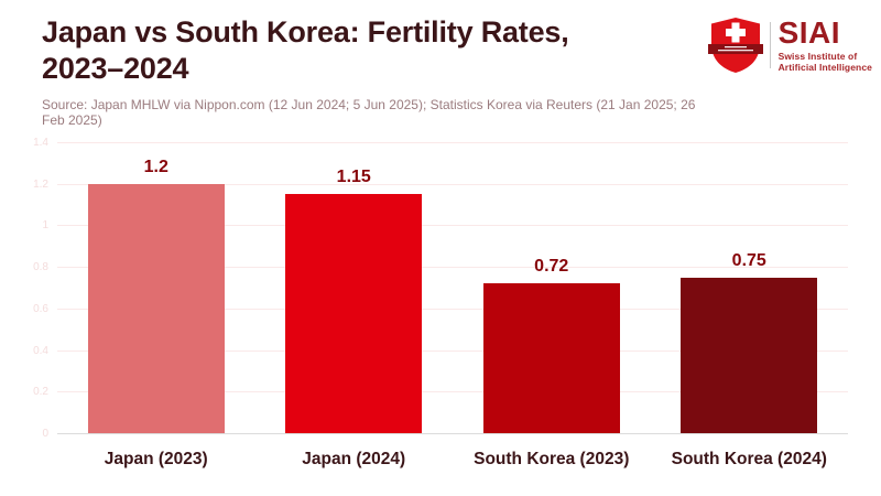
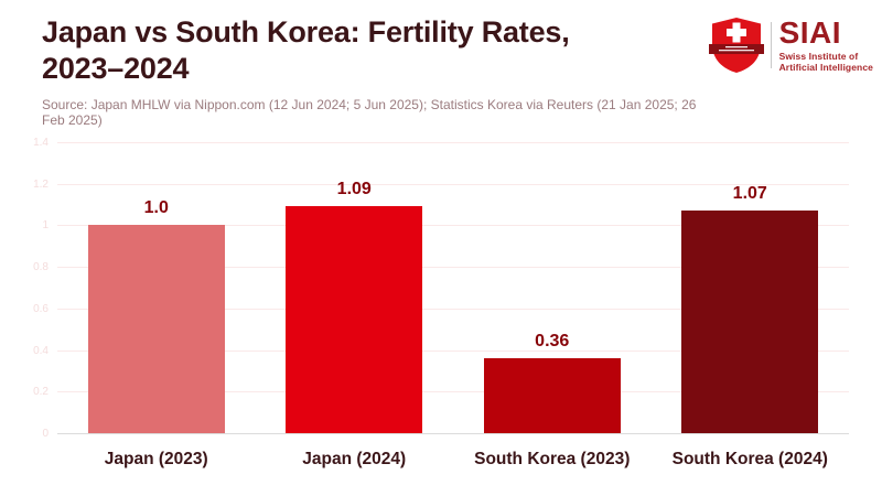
Japan (2023): 1.2 -> 1.0
Japan (2024): 1.15 -> 1.09
South Korea (2023): 0.72 -> 0.36
South Korea (2024): 0.75 -> 1.07
